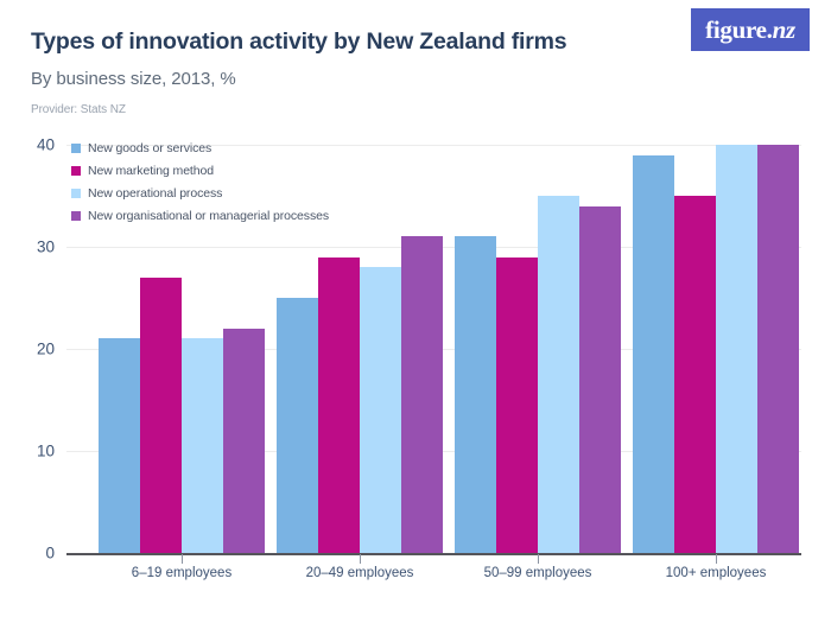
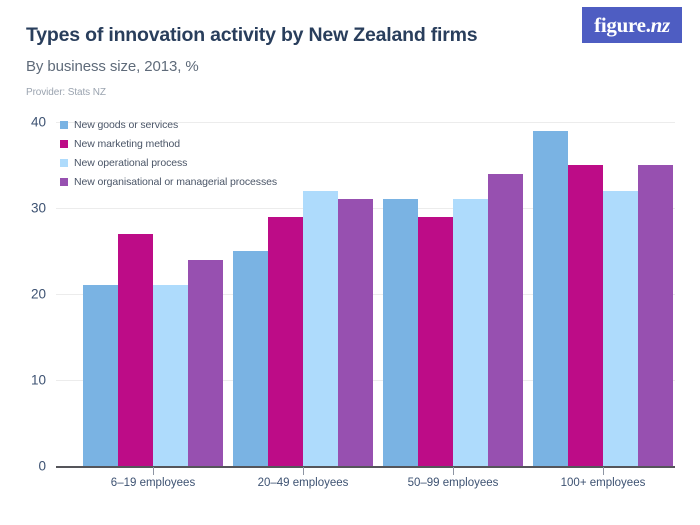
New organisational or managerial processes/6–19 employees: 22 -> 24
New operational process/20–49 employees: 28 -> 32
New operational process/50–99 employees: 35 -> 31
New operational process/100+ employees: 40 -> 32
New organisational or managerial processes/100+ employees: 40 -> 35
